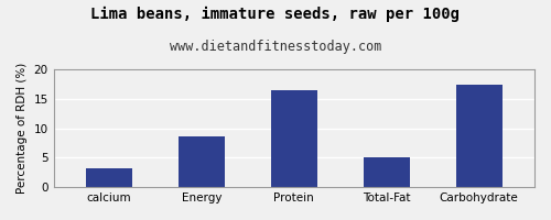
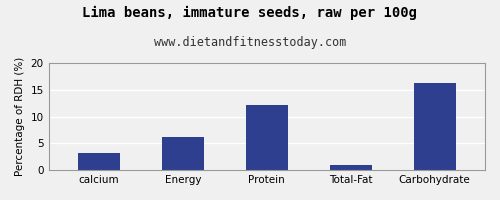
Energy: 8.6 -> 6.1
Protein: 16.4 -> 12.1
Total-Fat: 5.0 -> 1.0
Carbohydrate: 17.4 -> 16.2
